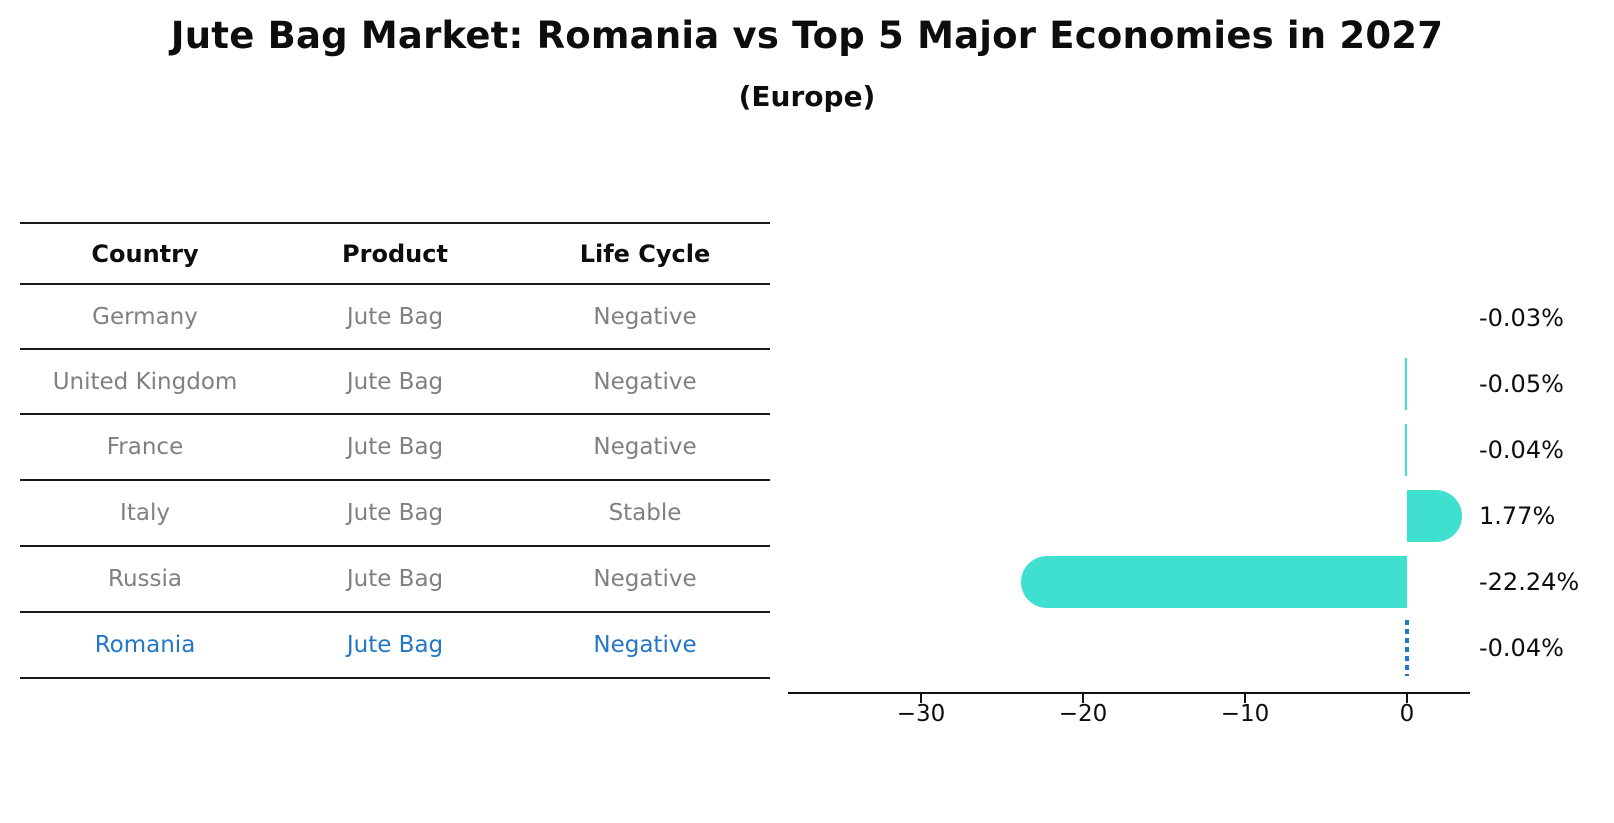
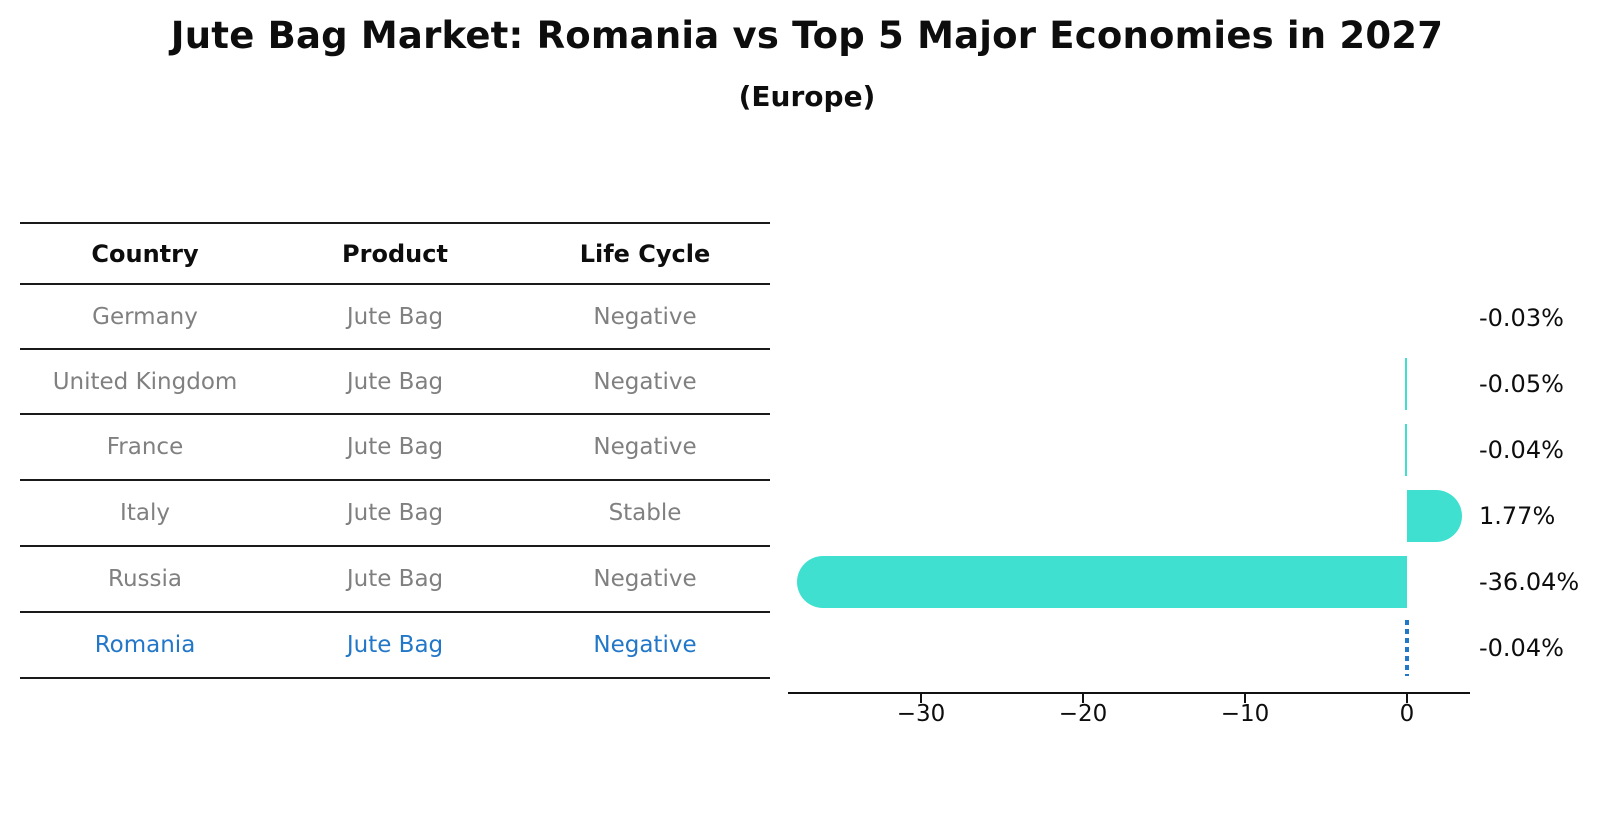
Russia: -22.24% -> -36.04%
